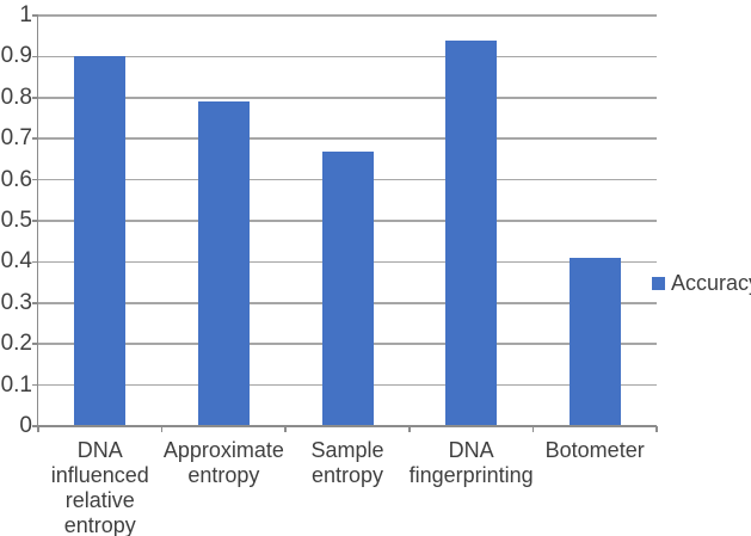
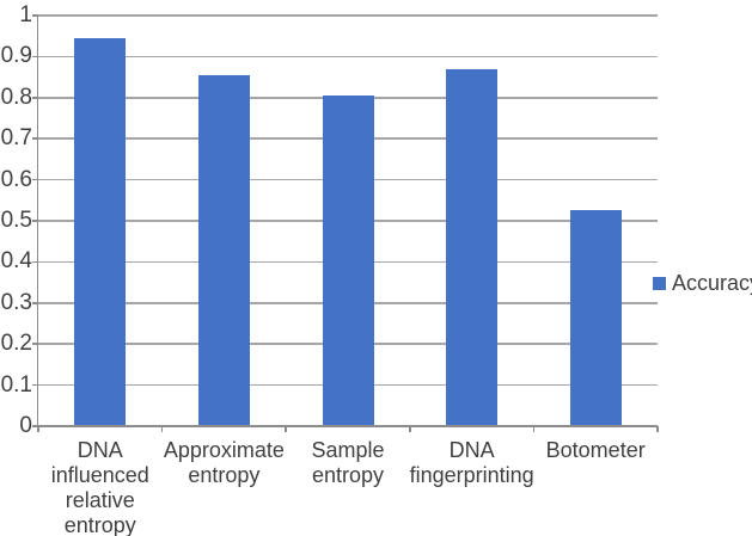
DNA influenced relative entropy: 0.90 -> 0.94
Approximate entropy: 0.79 -> 0.85
Sample entropy: 0.67 -> 0.81
DNA fingerprinting: 0.94 -> 0.87
Botometer: 0.41 -> 0.53
